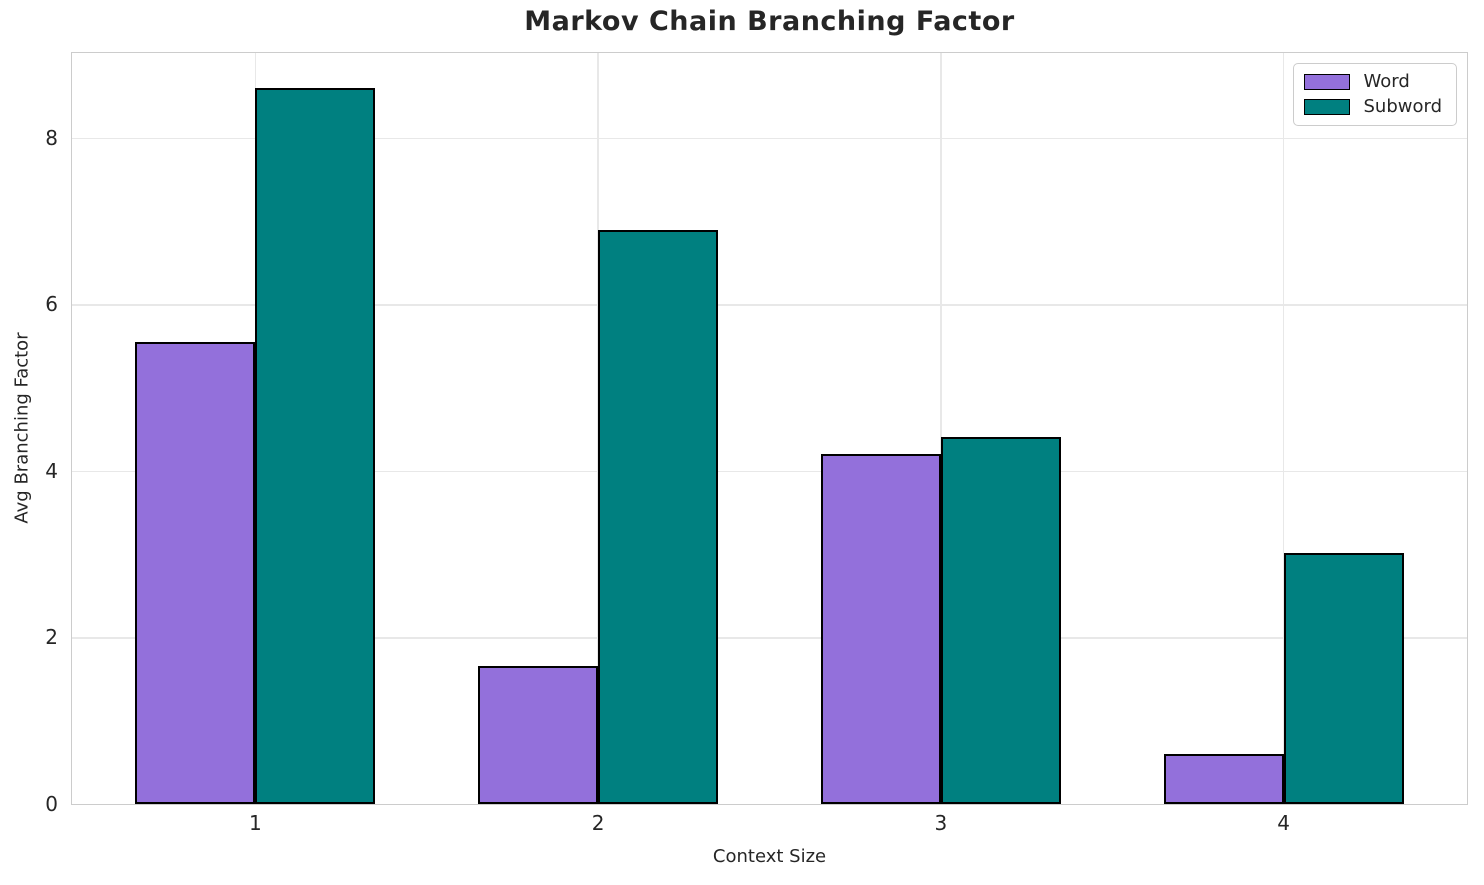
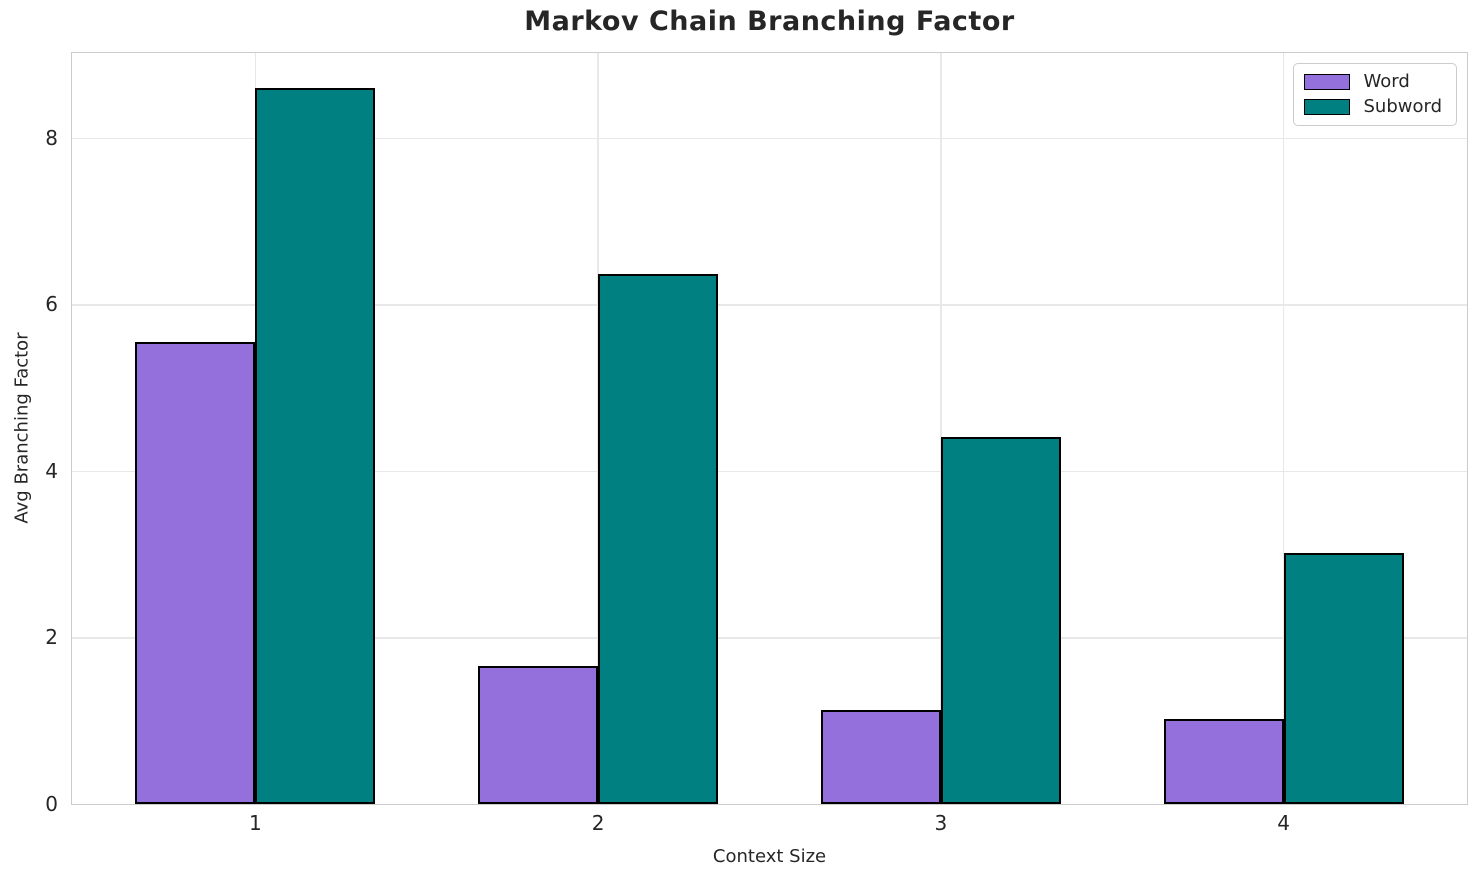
Subword/2: 6.9 -> 6.4
Word/3: 4.2 -> 1.1
Word/4: 0.6 -> 1.0
